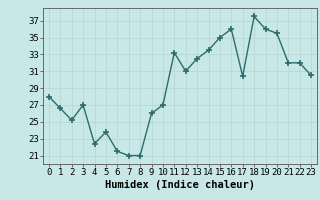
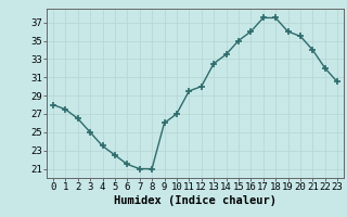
1: 26.6 -> 27.5
2: 25.2 -> 26.5
3: 27.0 -> 25.0
4: 22.4 -> 23.5
5: 23.8 -> 22.5
11: 33.2 -> 29.5
12: 31.0 -> 30.0
17: 30.4 -> 37.5
21: 32.0 -> 34.0
